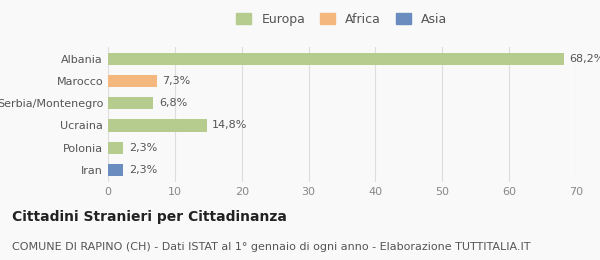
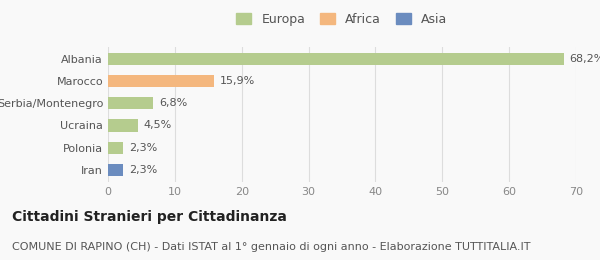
Marocco: 7,3% -> 15,9%
Ucraina: 14,8% -> 4,5%
